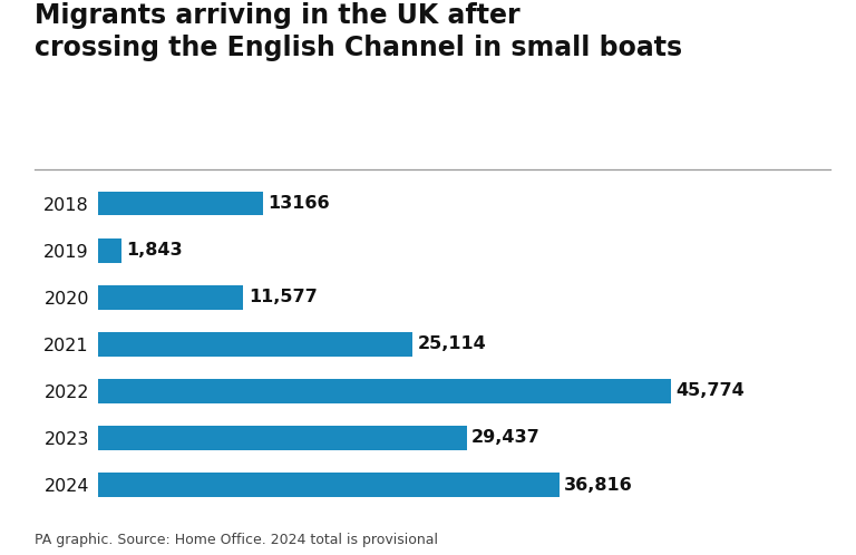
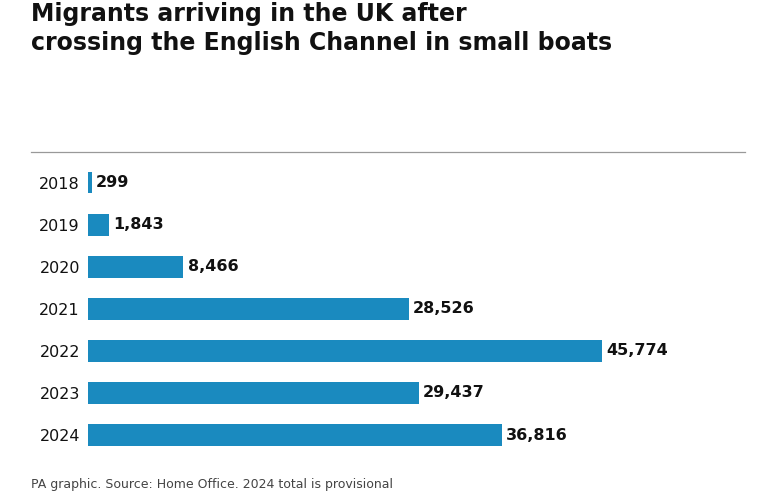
2018: 13166 -> 299
2020: 11,577 -> 8,466
2021: 25,114 -> 28,526
